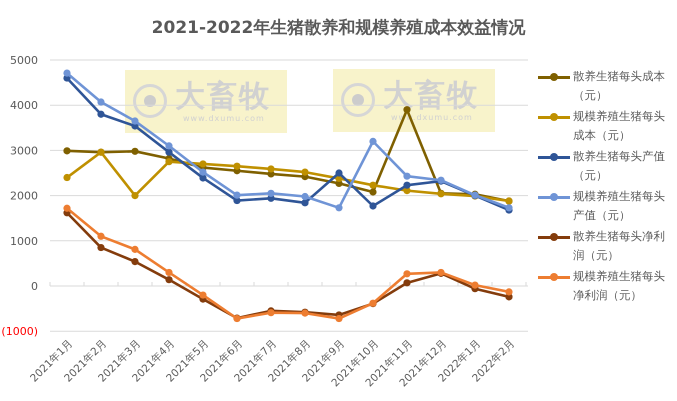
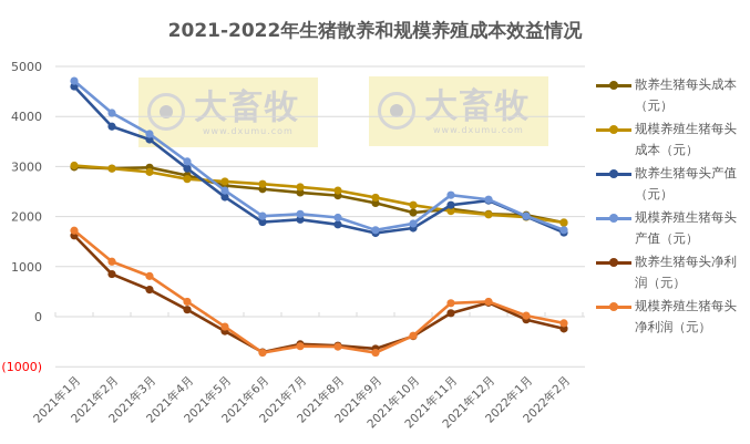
规模养殖生猪每头成本（元）/2021年1月: 2400 -> 3000
规模养殖生猪每头成本（元）/2021年3月: 2000 -> 2900
散养生猪每头产值（元）/2021年9月: 2500 -> 1700
规模养殖生猪每头产值（元）/2021年10月: 3200 -> 1900
散养生猪每头成本（元）/2021年11月: 3900 -> 2200
